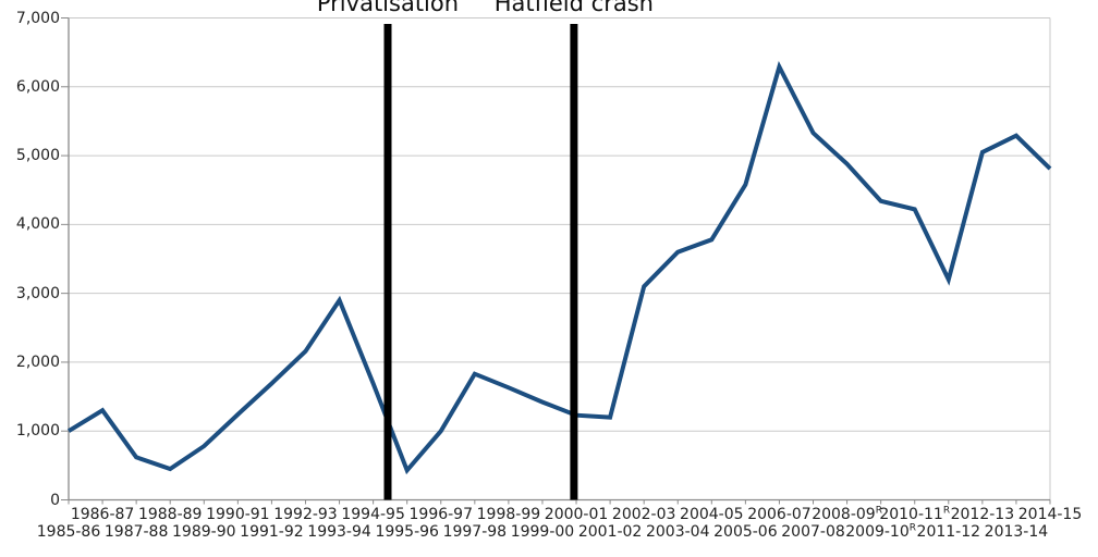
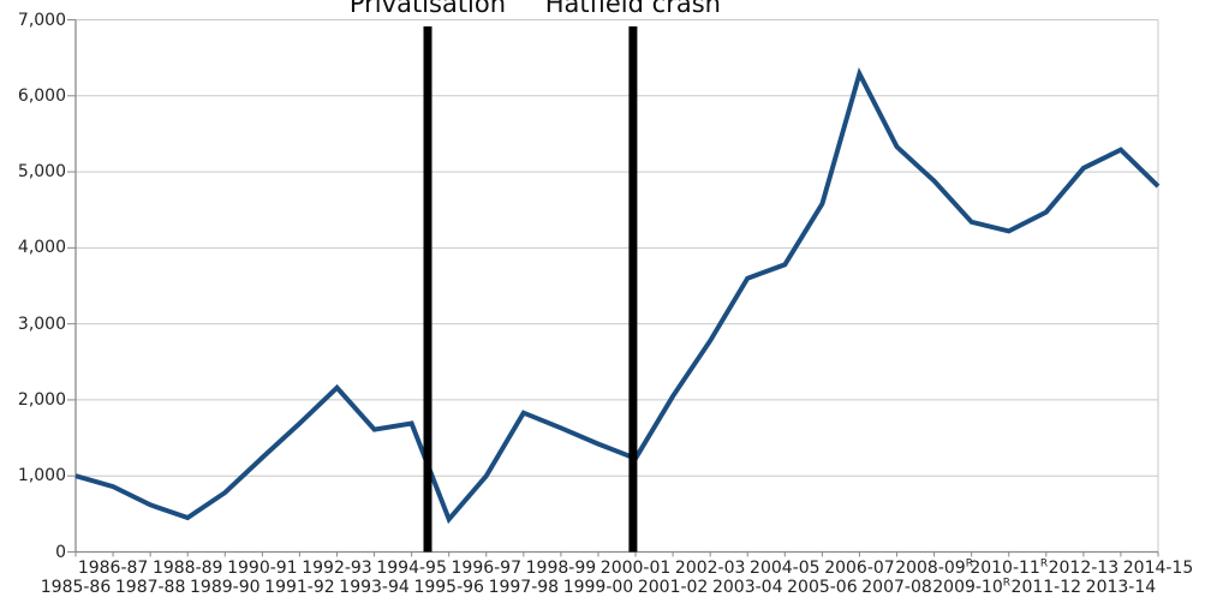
1986-87: 1300 -> 900
1993-94: 2900 -> 1600
2001-02: 1200 -> 2000
2002-03: 3100 -> 2800
2011-12: 3200 -> 4500
